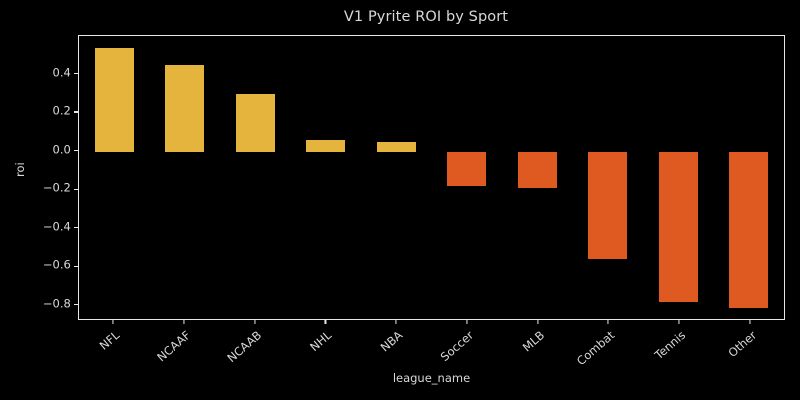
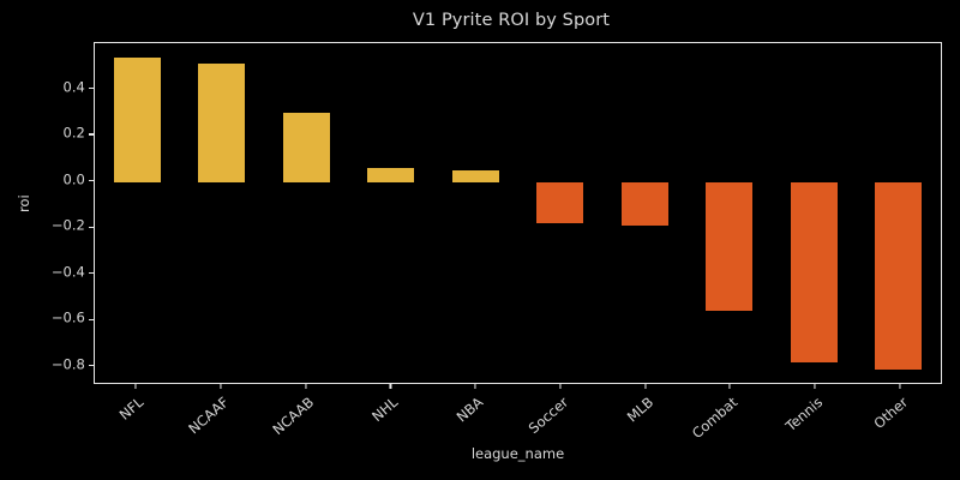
NCAAF: 0.45 -> 0.51
